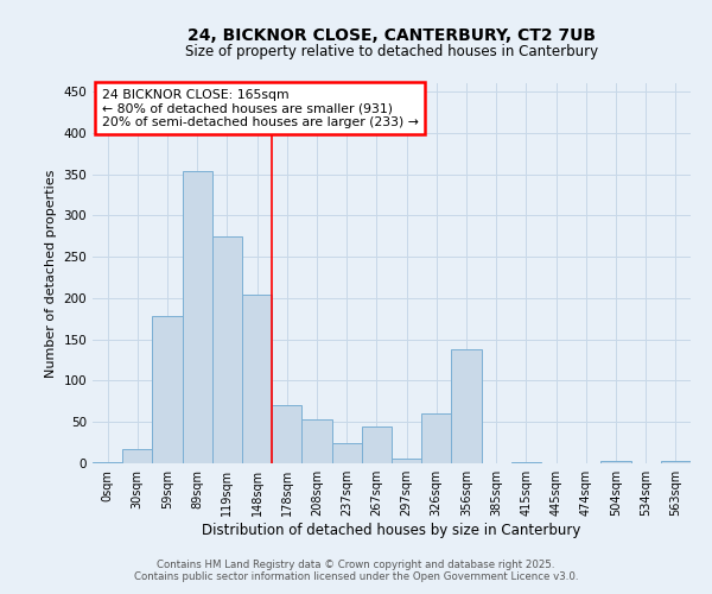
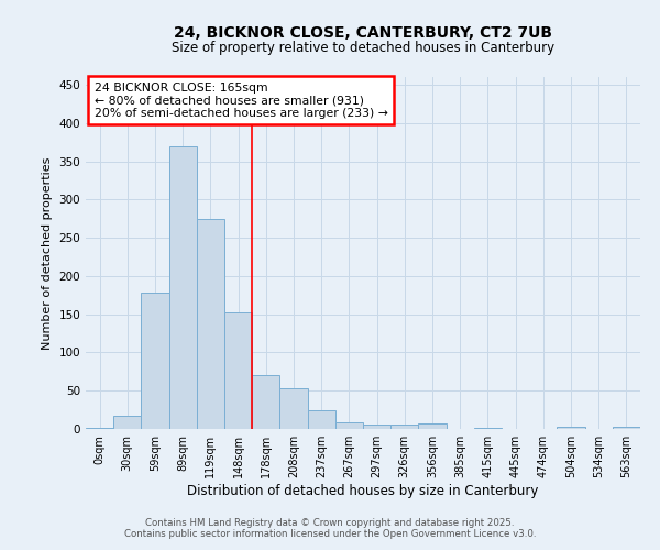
89sqm: 354 -> 370
148sqm: 204 -> 152
267sqm: 44 -> 9
326sqm: 60 -> 6
356sqm: 138 -> 7
